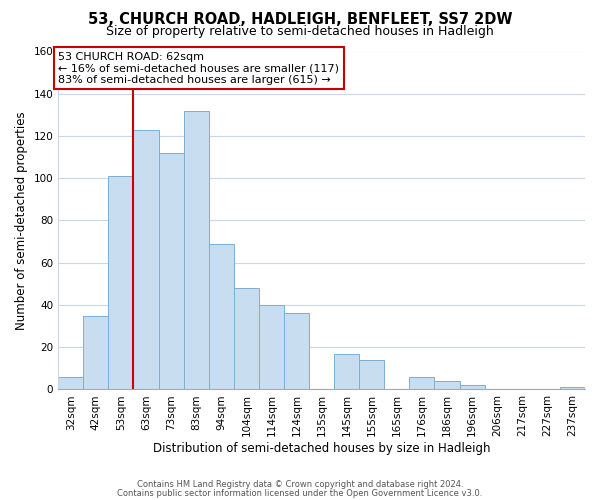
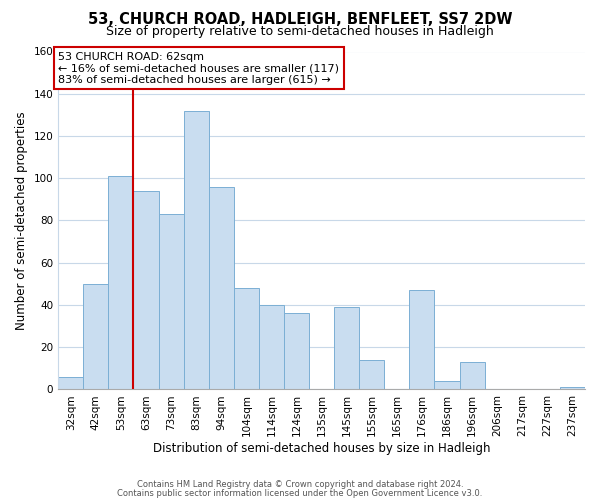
42sqm: 35 -> 50
63sqm: 123 -> 94
73sqm: 112 -> 83
94sqm: 69 -> 96
145sqm: 17 -> 39
176sqm: 6 -> 47
196sqm: 2 -> 13
